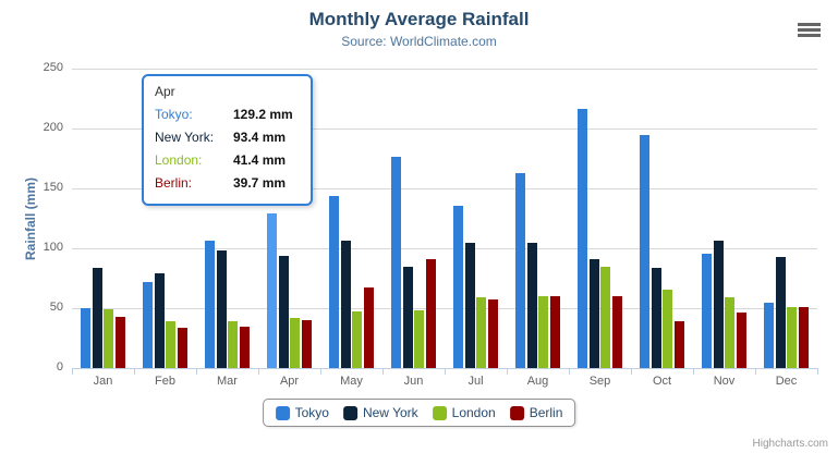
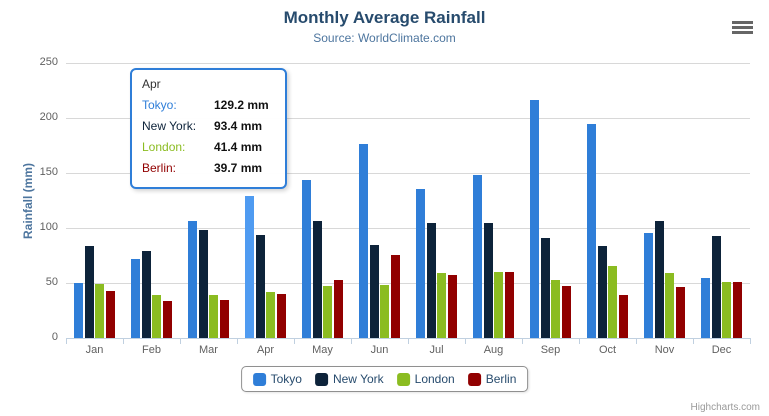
Berlin/May: 67 -> 53
Berlin/Jun: 91 -> 76
Tokyo/Aug: 163 -> 148
London/Sep: 85 -> 52
Berlin/Sep: 60 -> 48
